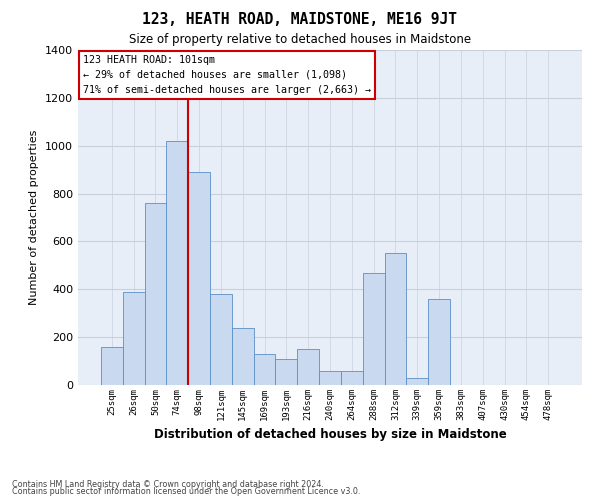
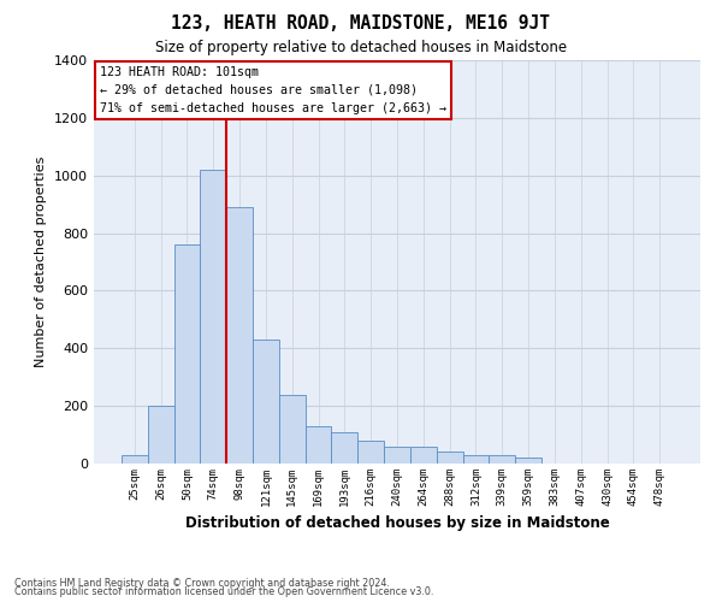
25sqm: 160 -> 30
26sqm: 390 -> 200
121sqm: 380 -> 430
216sqm: 150 -> 80
288sqm: 470 -> 40
312sqm: 550 -> 30
359sqm: 360 -> 20
